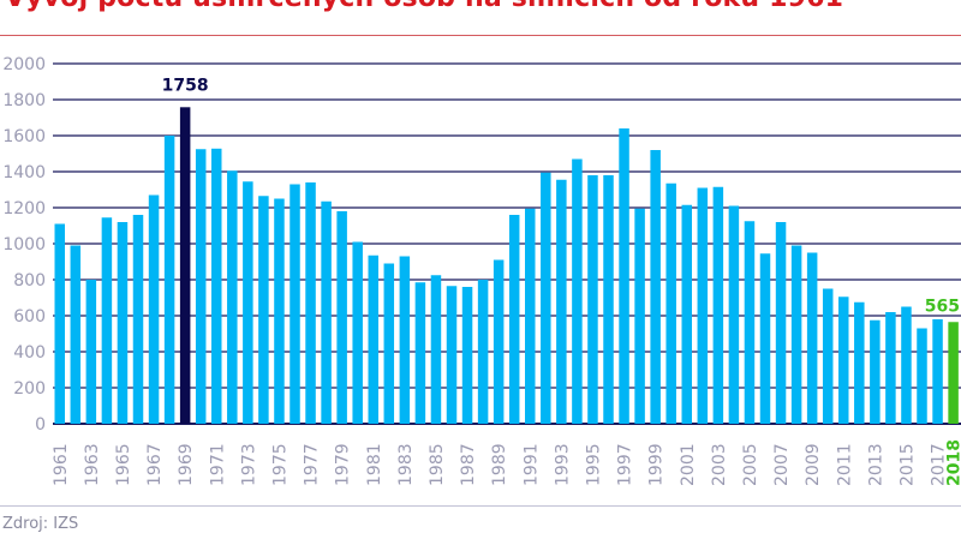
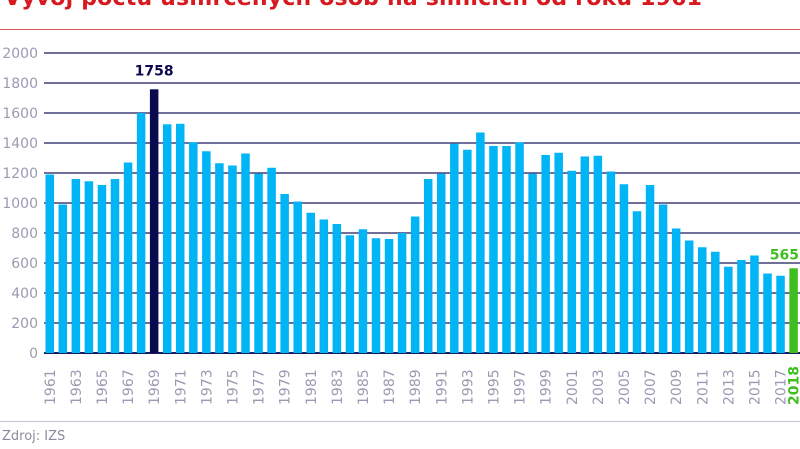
1961: 1110 -> 1190
1963: 800 -> 1160
1977: 1340 -> 1200
1979: 1180 -> 1060
1983: 930 -> 860
1997: 1640 -> 1400
1999: 1520 -> 1320
2009: 950 -> 830
2017: 580 -> 520
